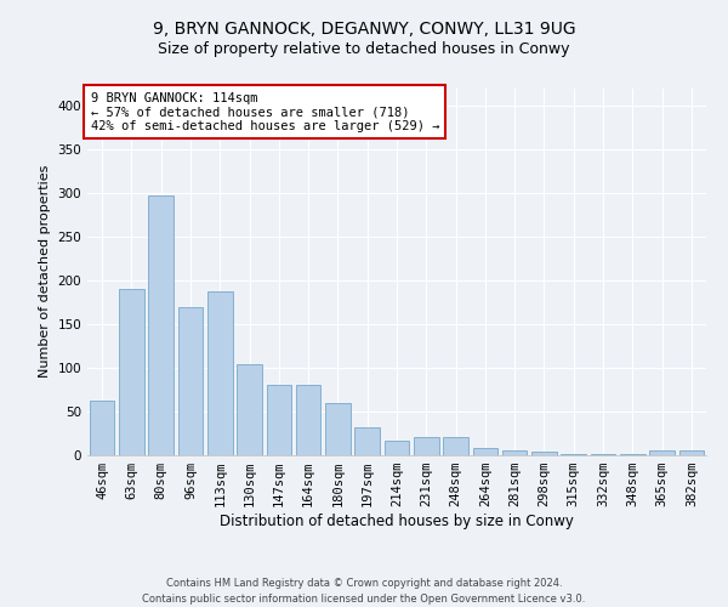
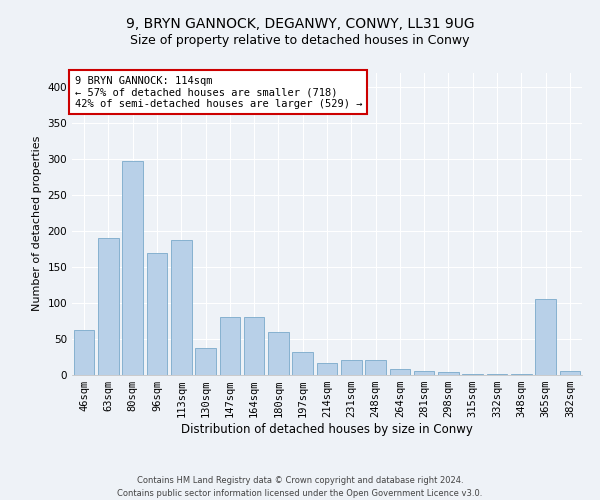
130sqm: 104 -> 38
365sqm: 6 -> 106
